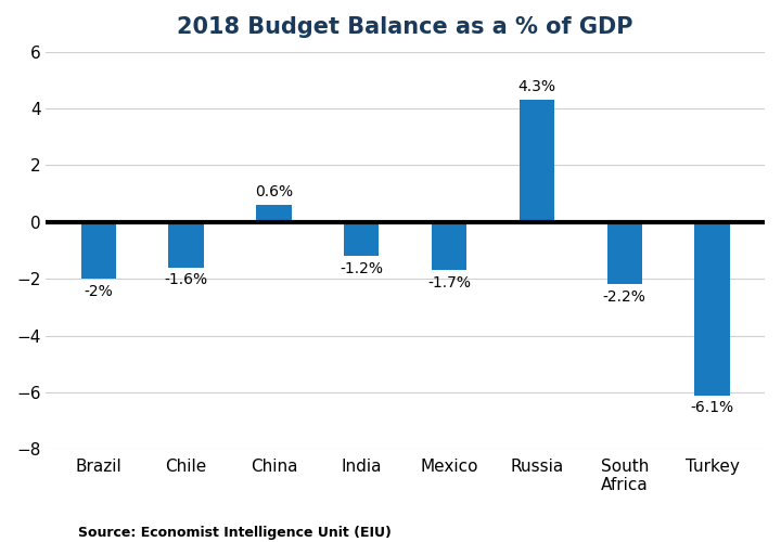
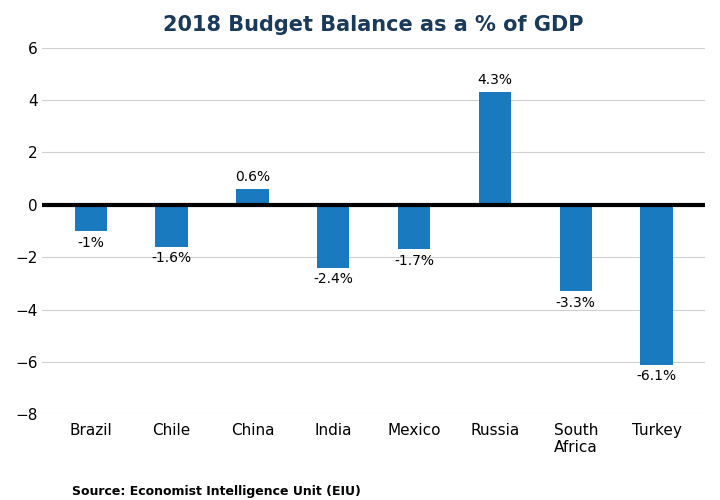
Brazil: -2% -> -1%
India: -1.2% -> -2.4%
South Africa: -2.2% -> -3.3%
